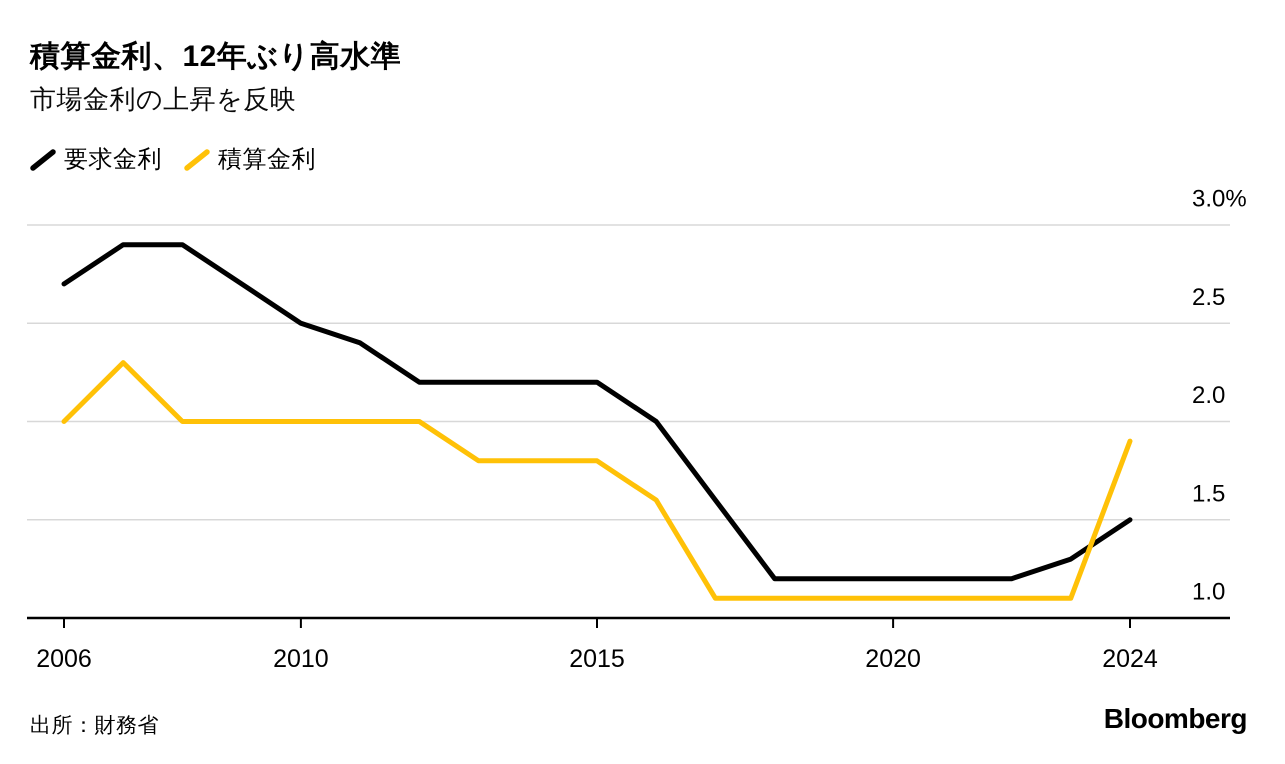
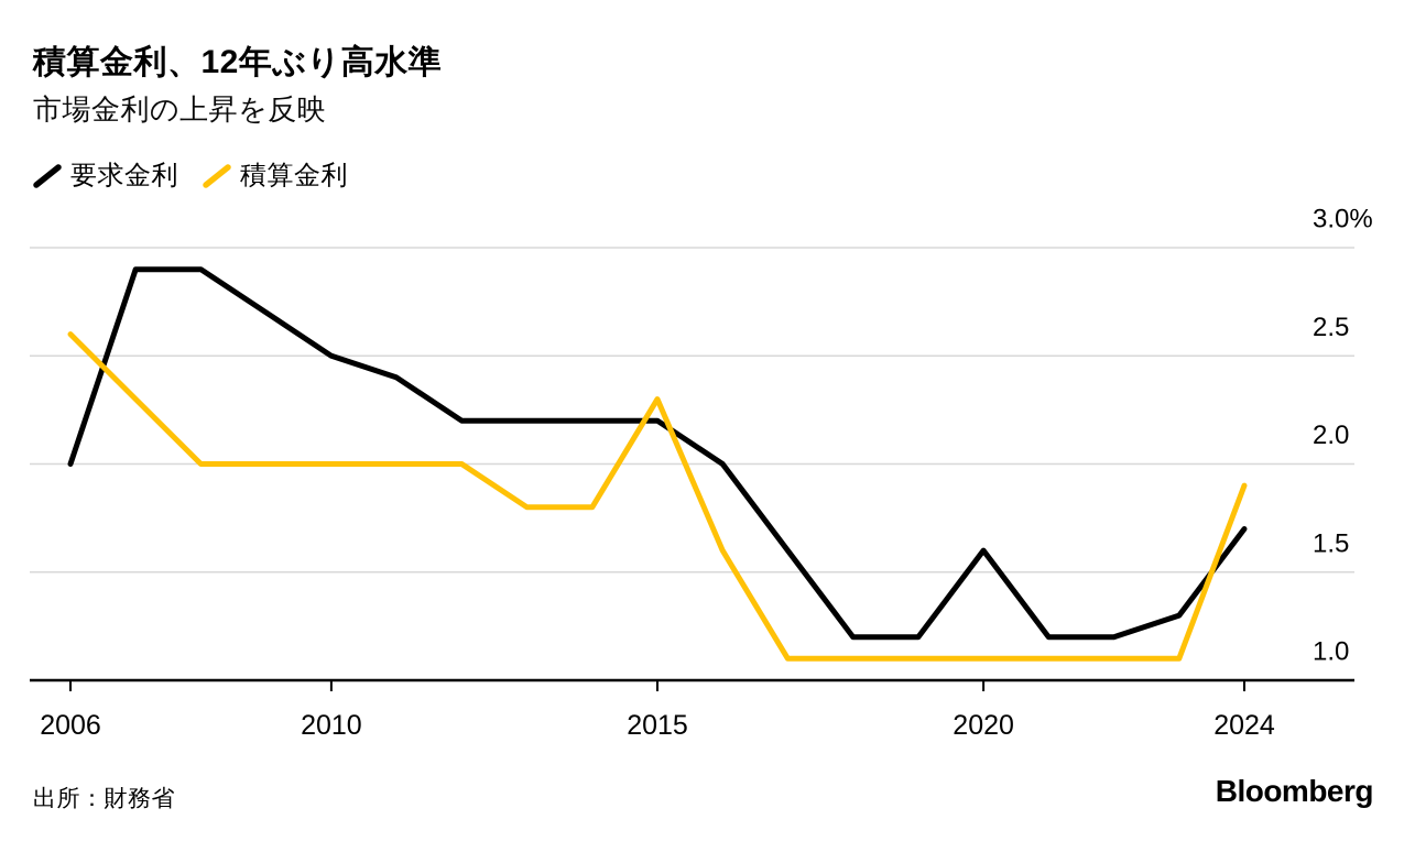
要求金利/2006: 2.7% -> 2.0%
積算金利/2006: 2.0% -> 2.6%
積算金利/2015: 1.8% -> 2.3%
要求金利/2020: 1.2% -> 1.6%
要求金利/2024: 1.5% -> 1.7%
